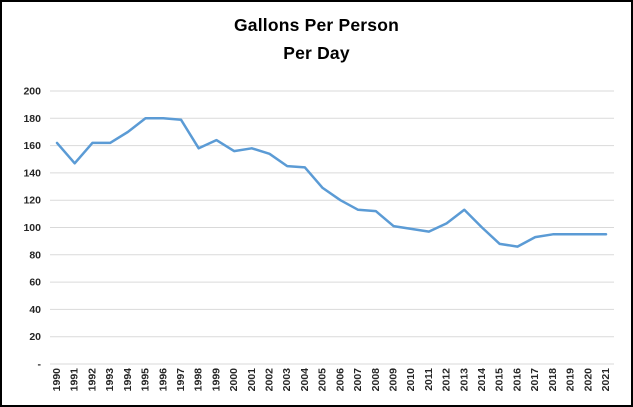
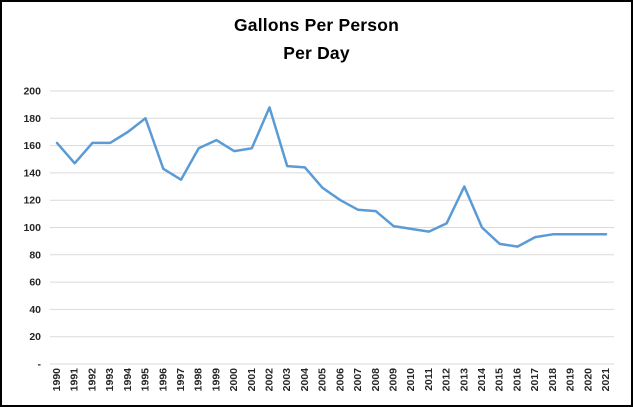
1996: 180 -> 143
1997: 179 -> 135
2002: 154 -> 188
2013: 113 -> 130
